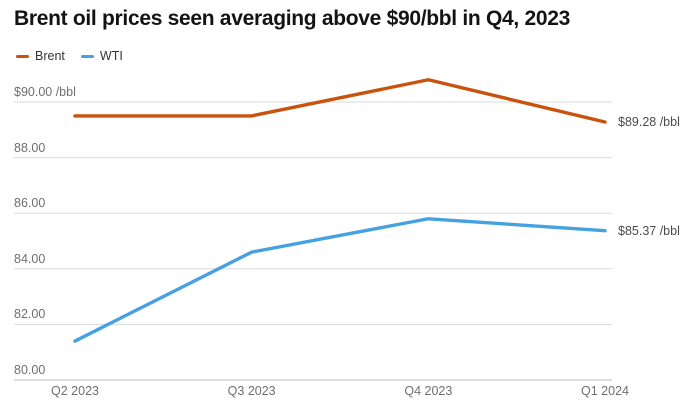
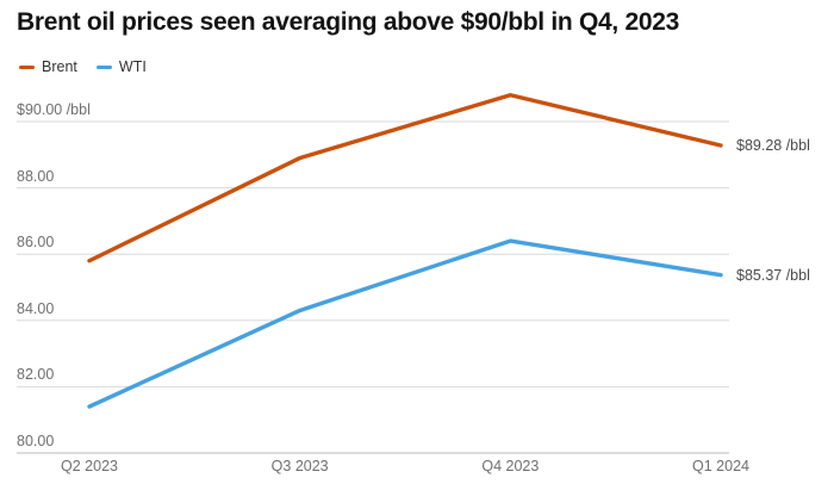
Brent/Q2 2023: 89.5 -> 85.8
Brent/Q3 2023: 89.5 -> 88.9
WTI/Q3 2023: 84.6 -> 84.3
WTI/Q4 2023: 85.8 -> 86.4
